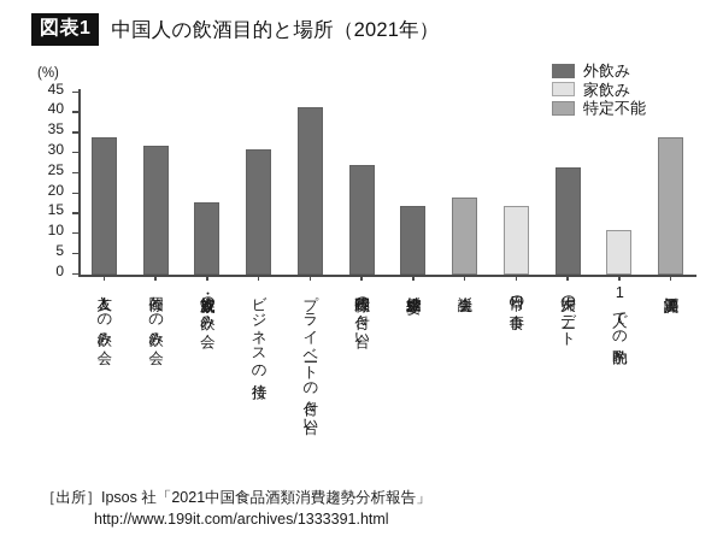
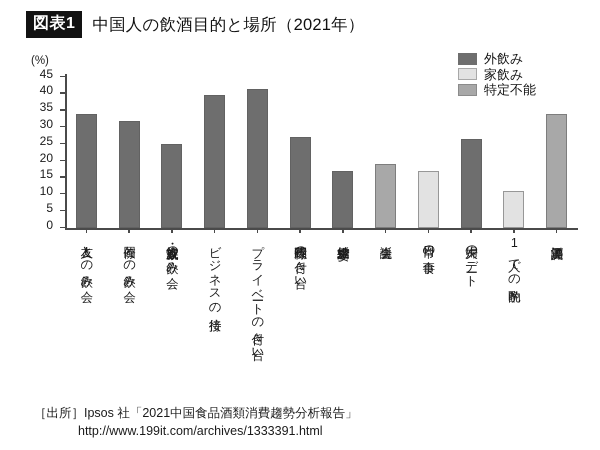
家族・親戚の飲み会: 18 -> 25
ビジネスの接待: 31 -> 40
